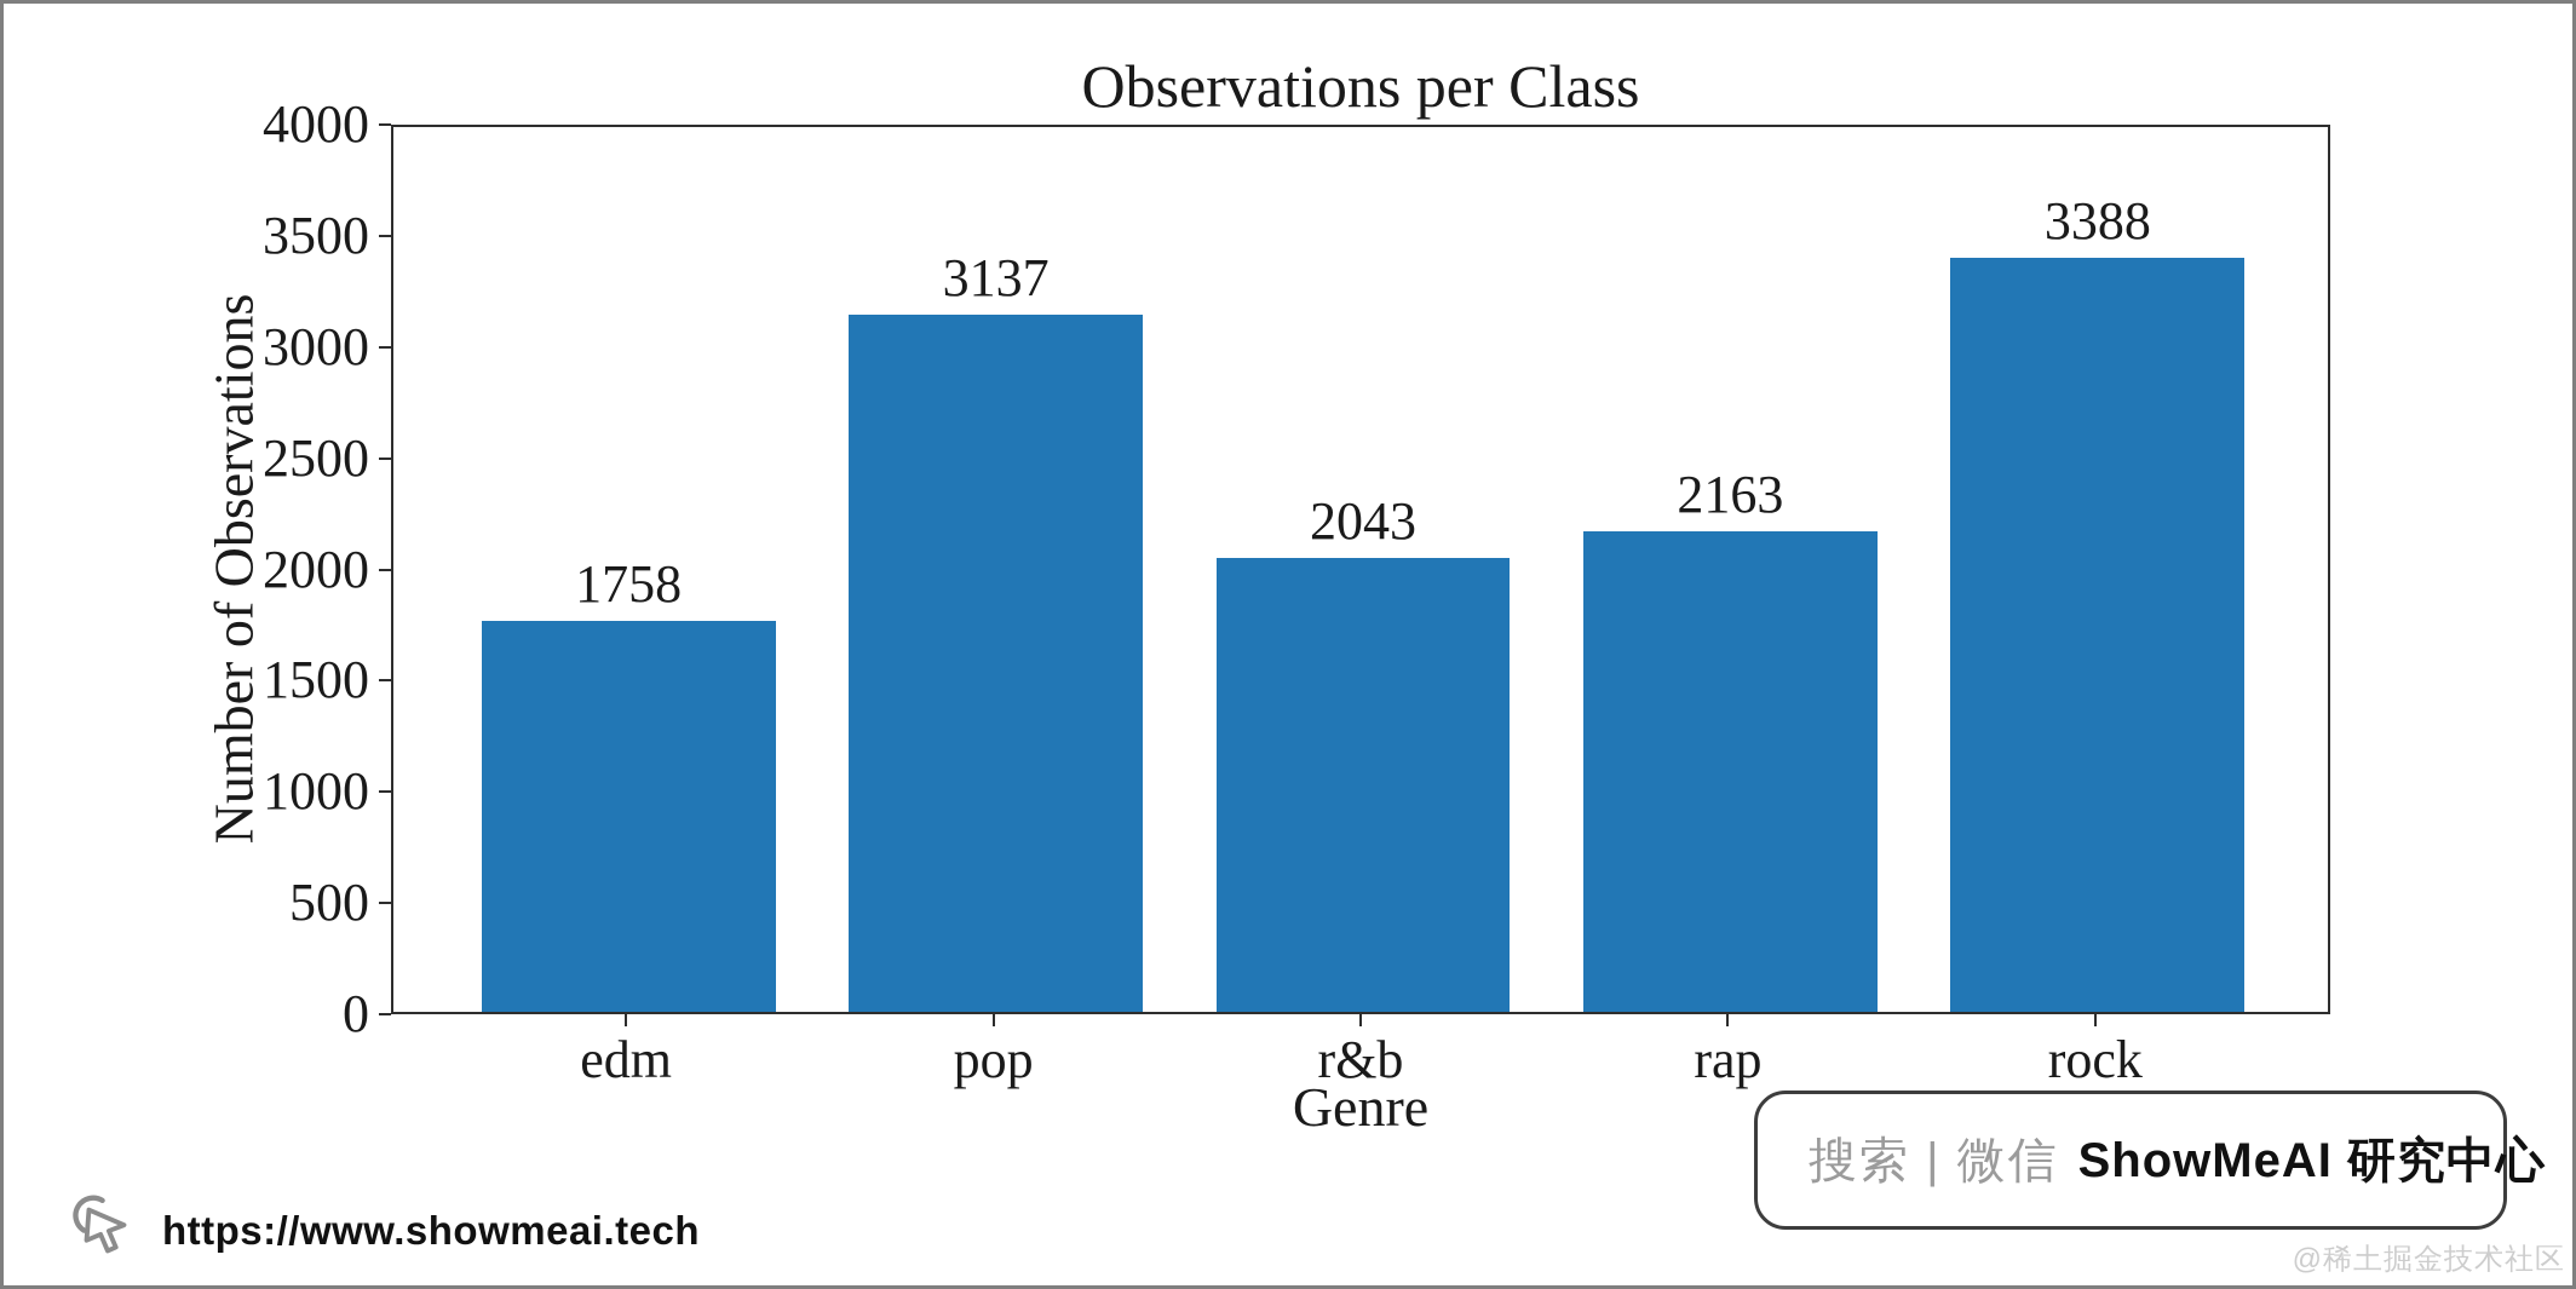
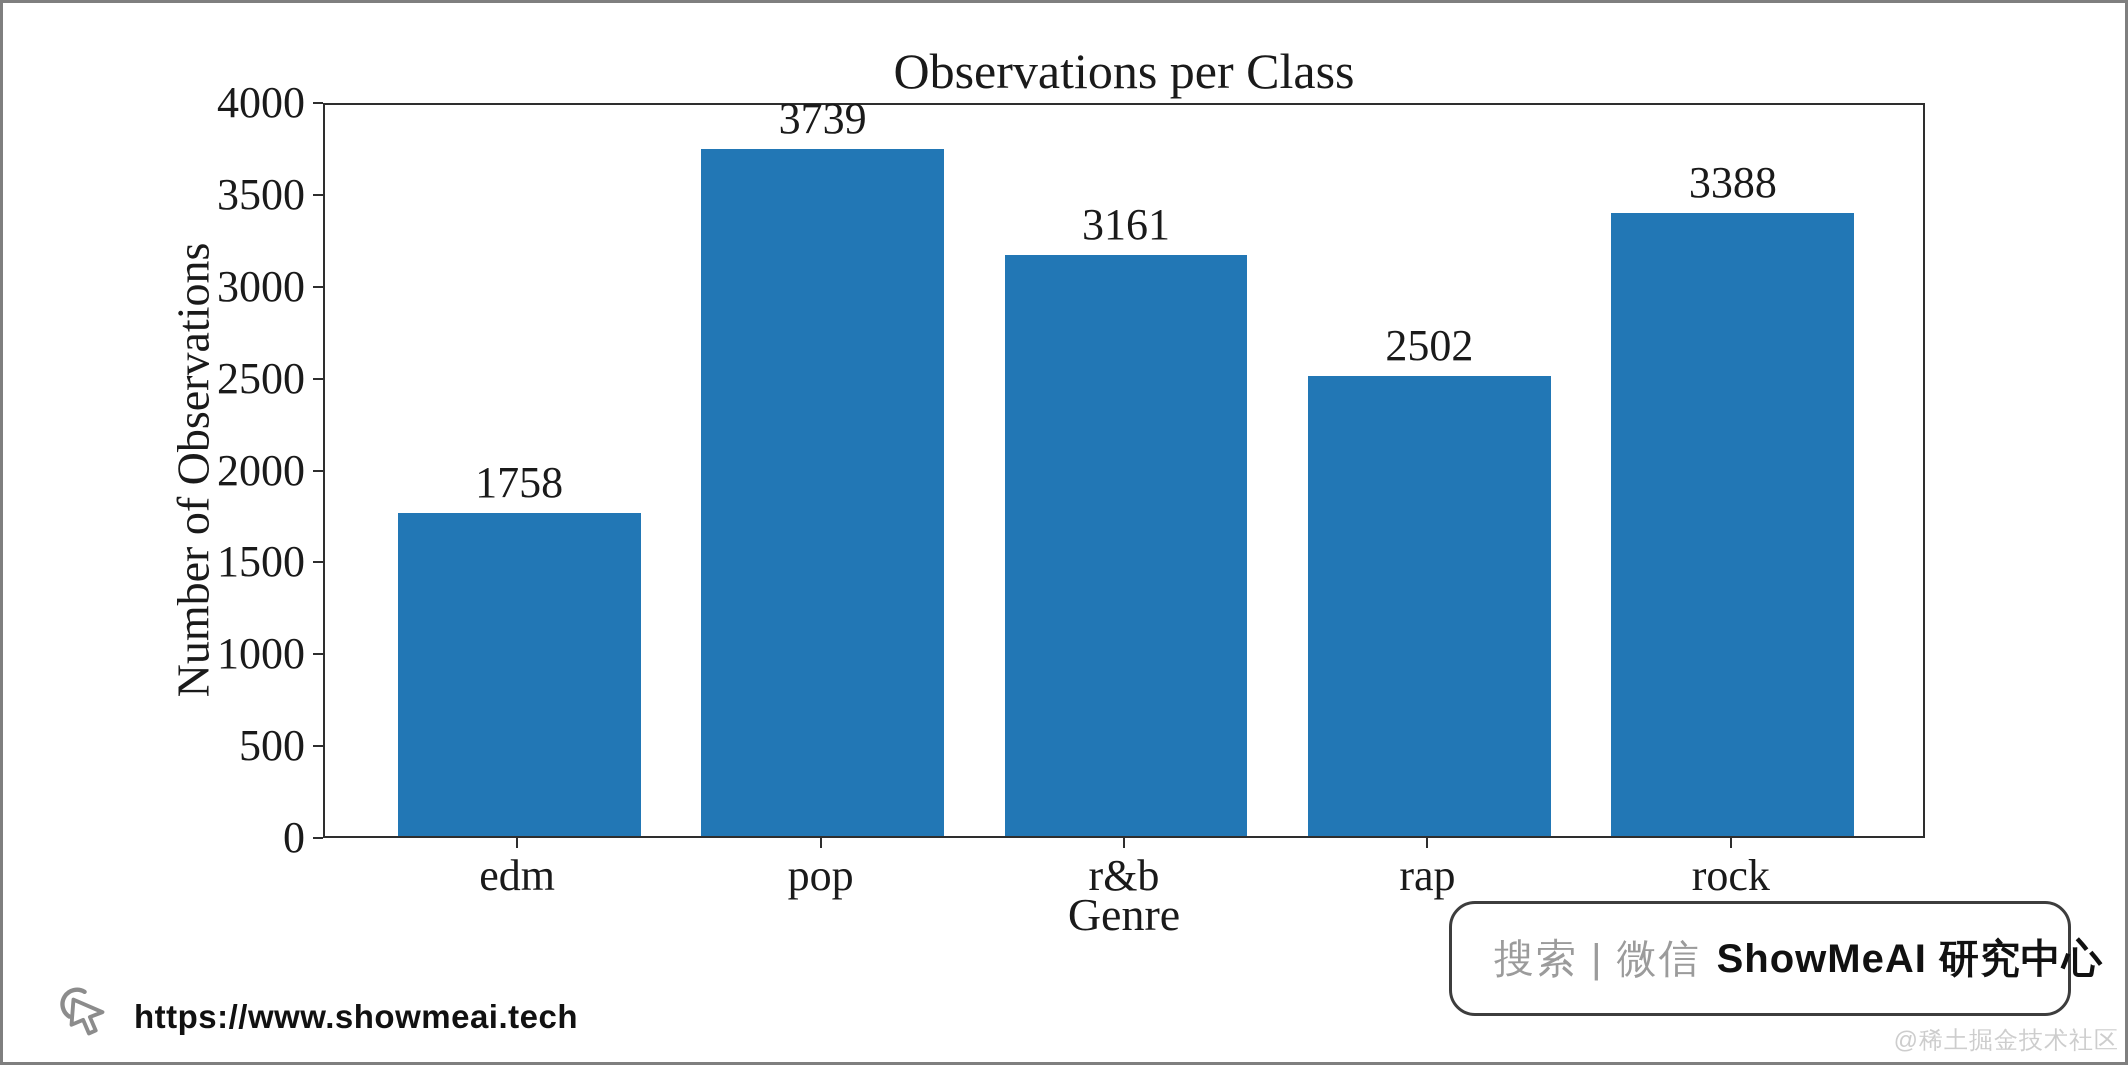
pop: 3137 -> 3739
r&b: 2043 -> 3161
rap: 2163 -> 2502
